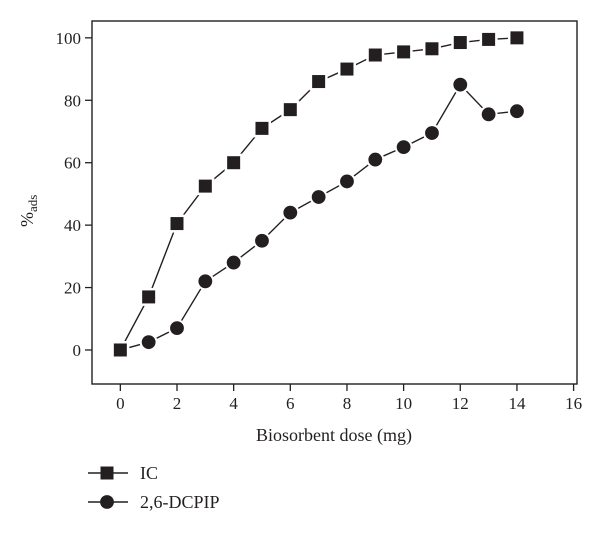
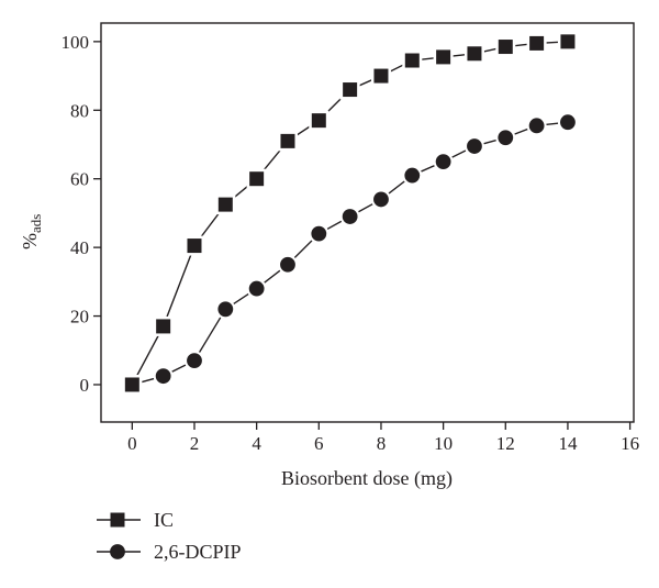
2,6-DCPIP/12: 85 -> 72
